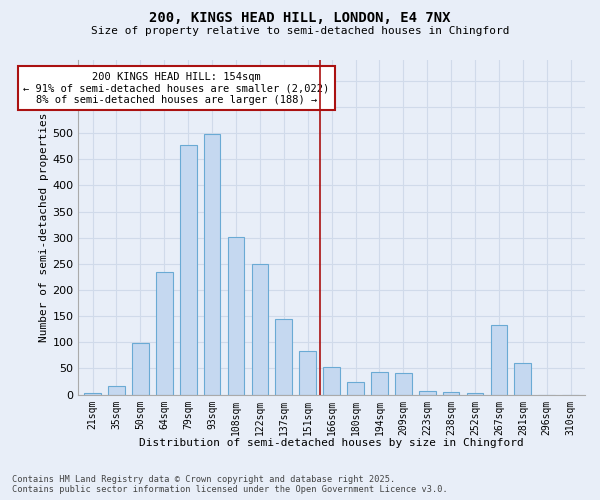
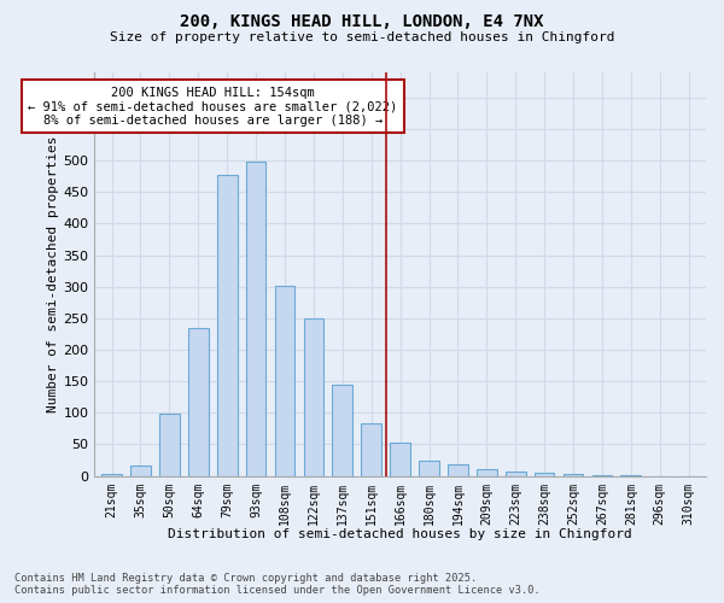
194sqm: 44 -> 18
209sqm: 42 -> 10
267sqm: 134 -> 2
281sqm: 60 -> 1
